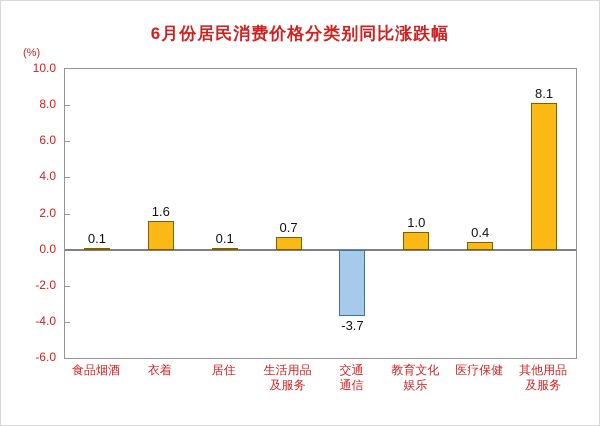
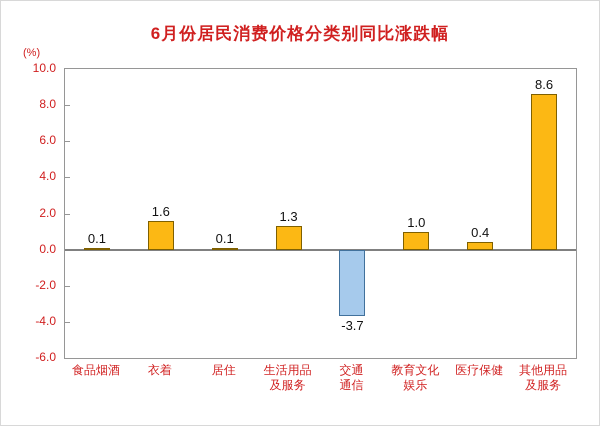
生活用品及服务: 0.7 -> 1.3
其他用品及服务: 8.1 -> 8.6
